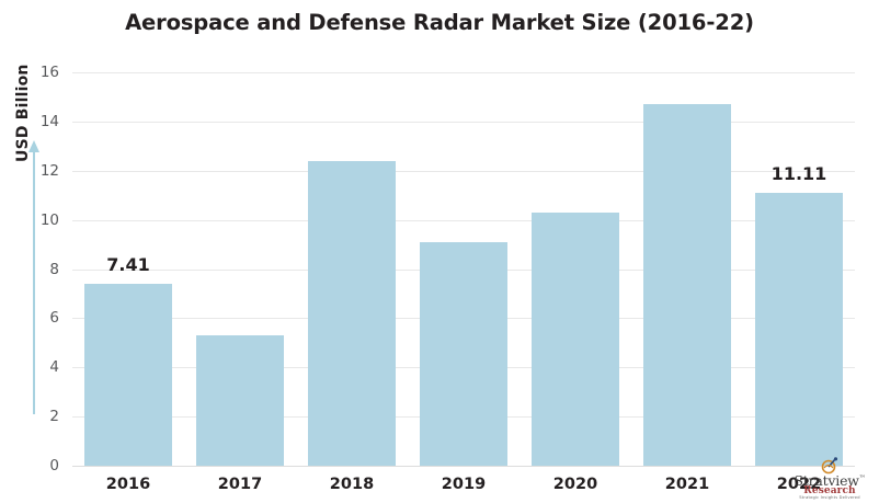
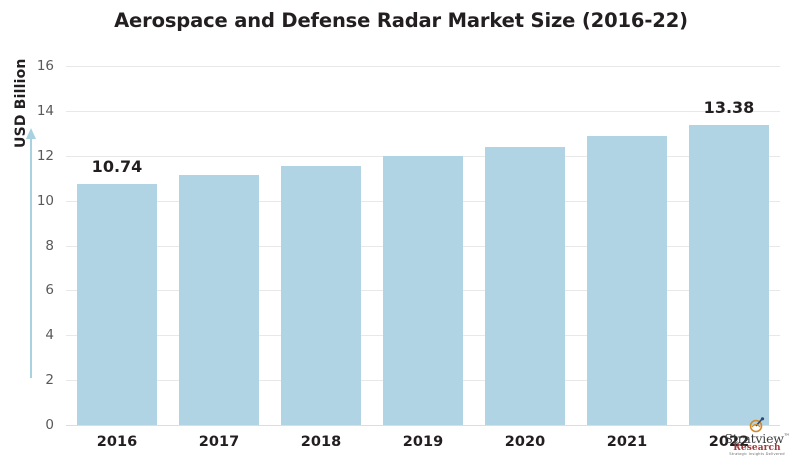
2016: 7.41 -> 10.74
2017: 5.3 -> 11.1
2018: 12.4 -> 11.5
2019: 9.1 -> 12.0
2020: 10.3 -> 12.4
2021: 14.7 -> 12.9
2022: 11.11 -> 13.38
